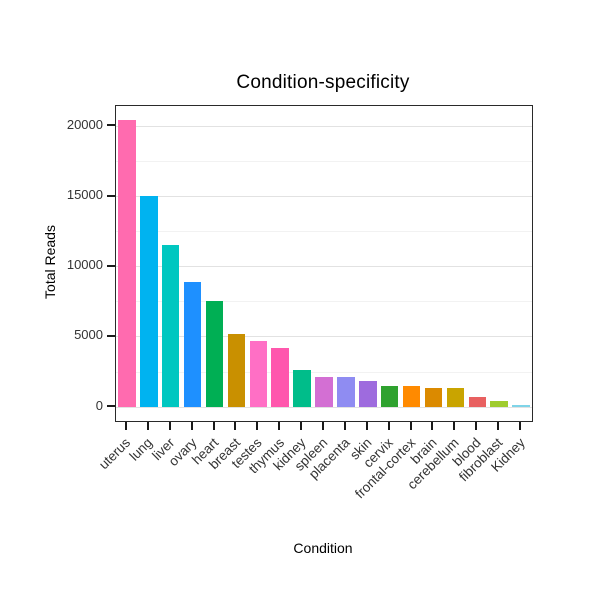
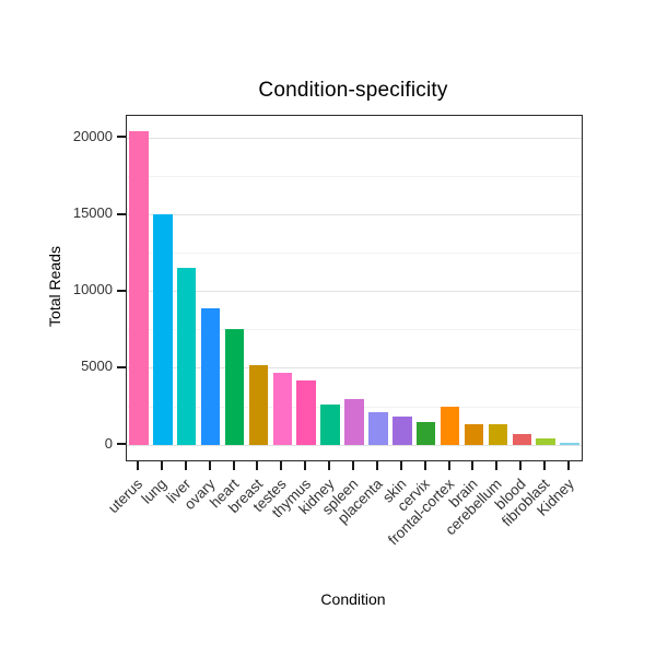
spleen: 2100 -> 3000
frontal-cortex: 1400 -> 2500
